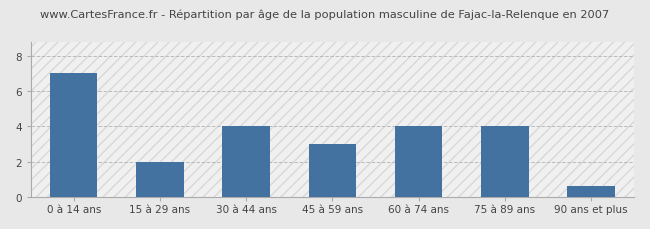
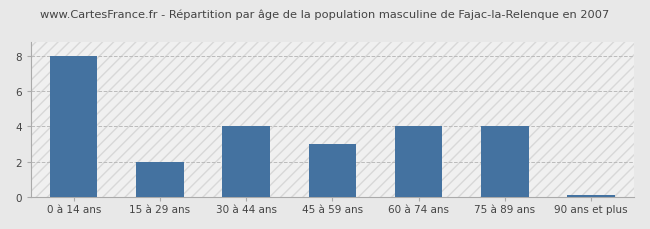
0 à 14 ans: 7.0 -> 8.0
90 ans et plus: 0.6 -> 0.1
